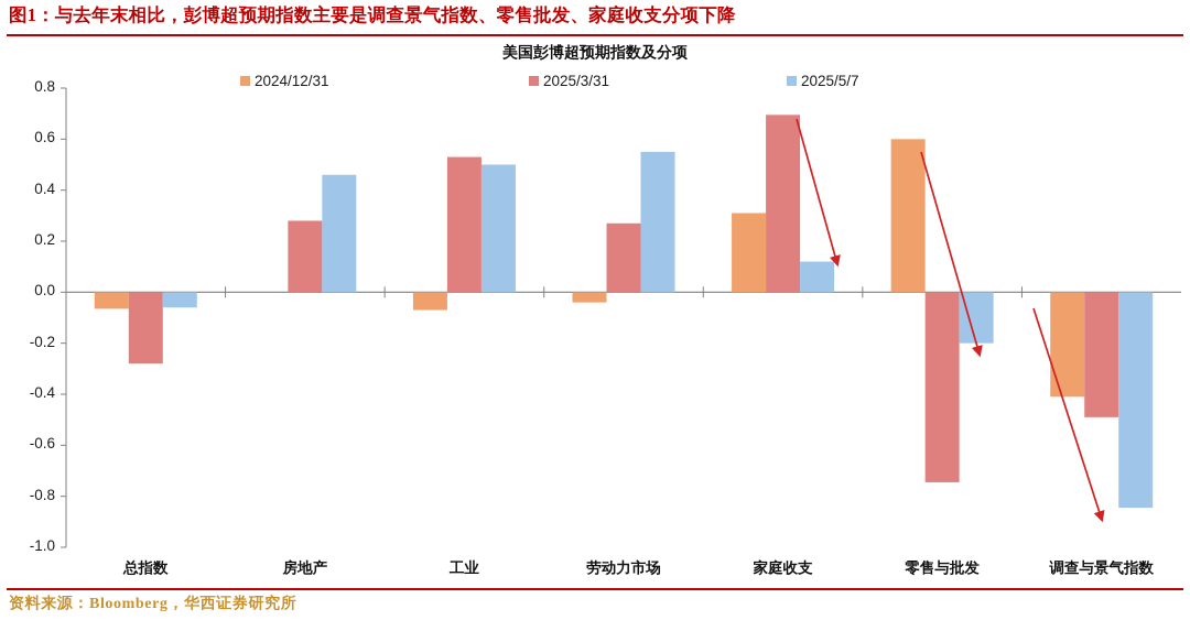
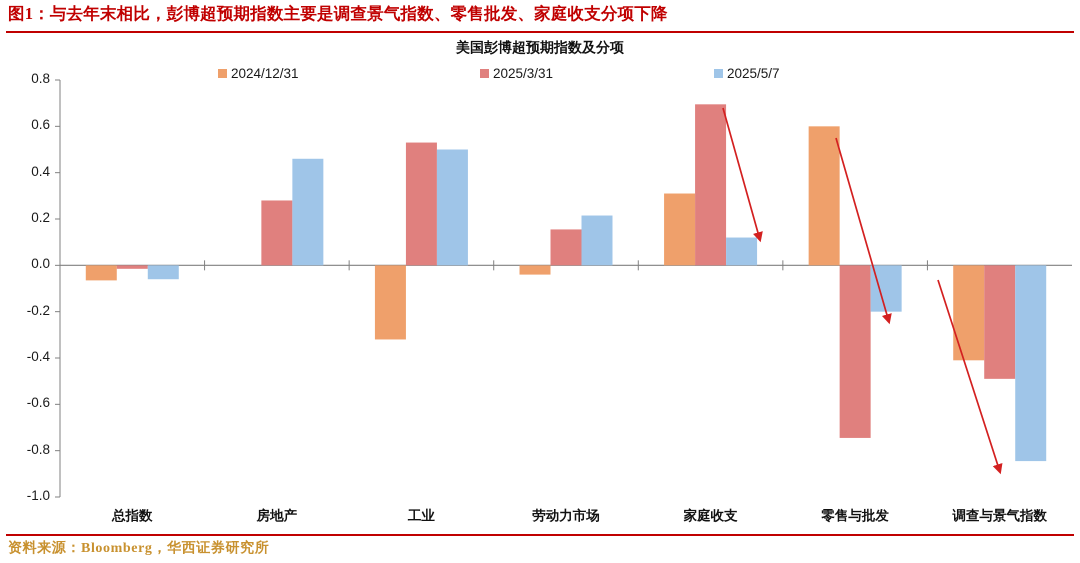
2025/3/31/总指数: -0.28 -> -0.01
2024/12/31/工业: -0.07 -> -0.32
2025/3/31/劳动力市场: 0.27 -> 0.15
2025/5/7/劳动力市场: 0.55 -> 0.21
